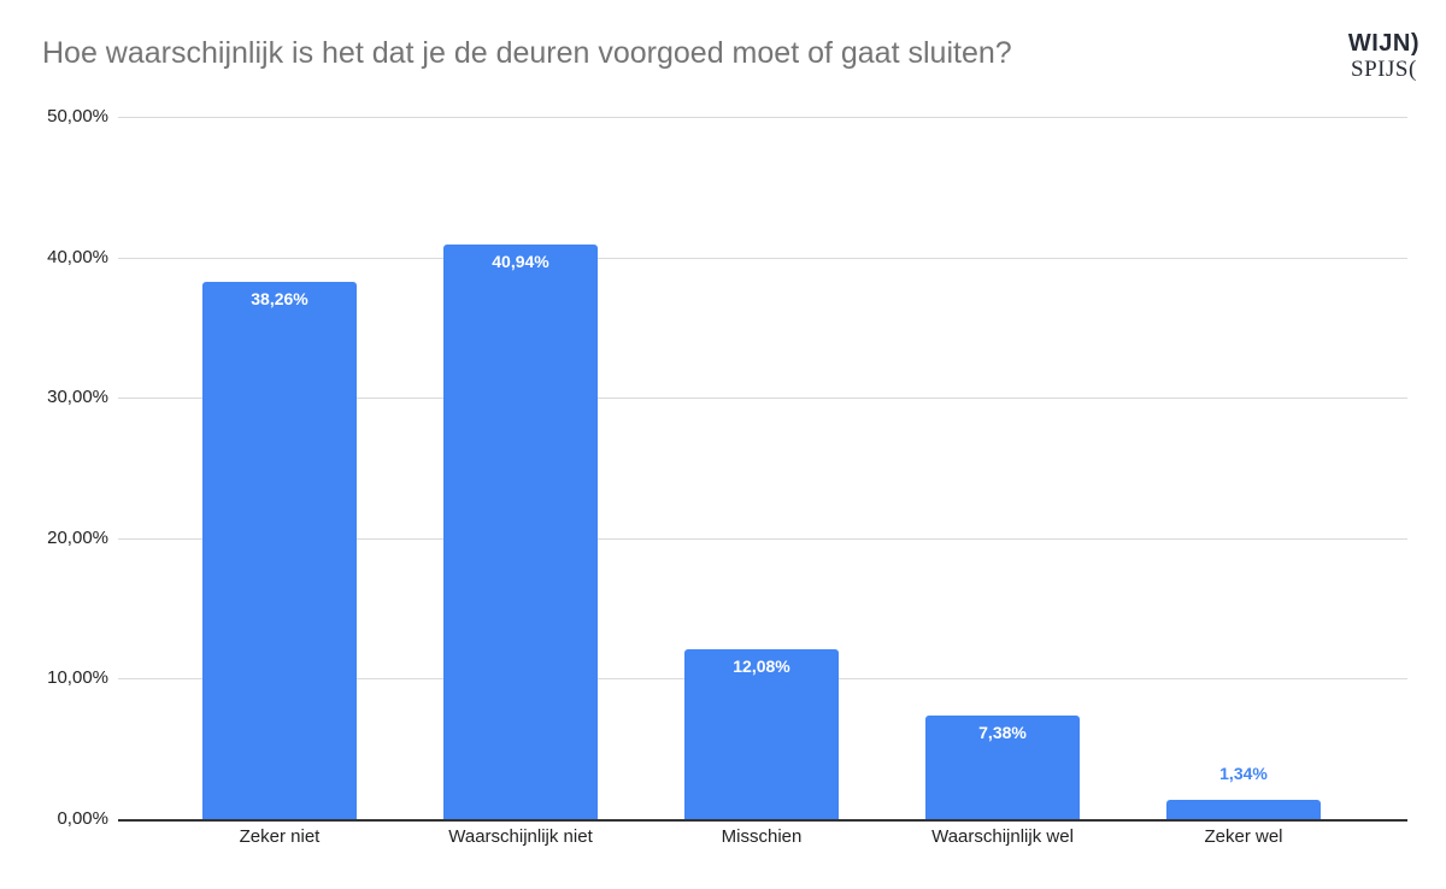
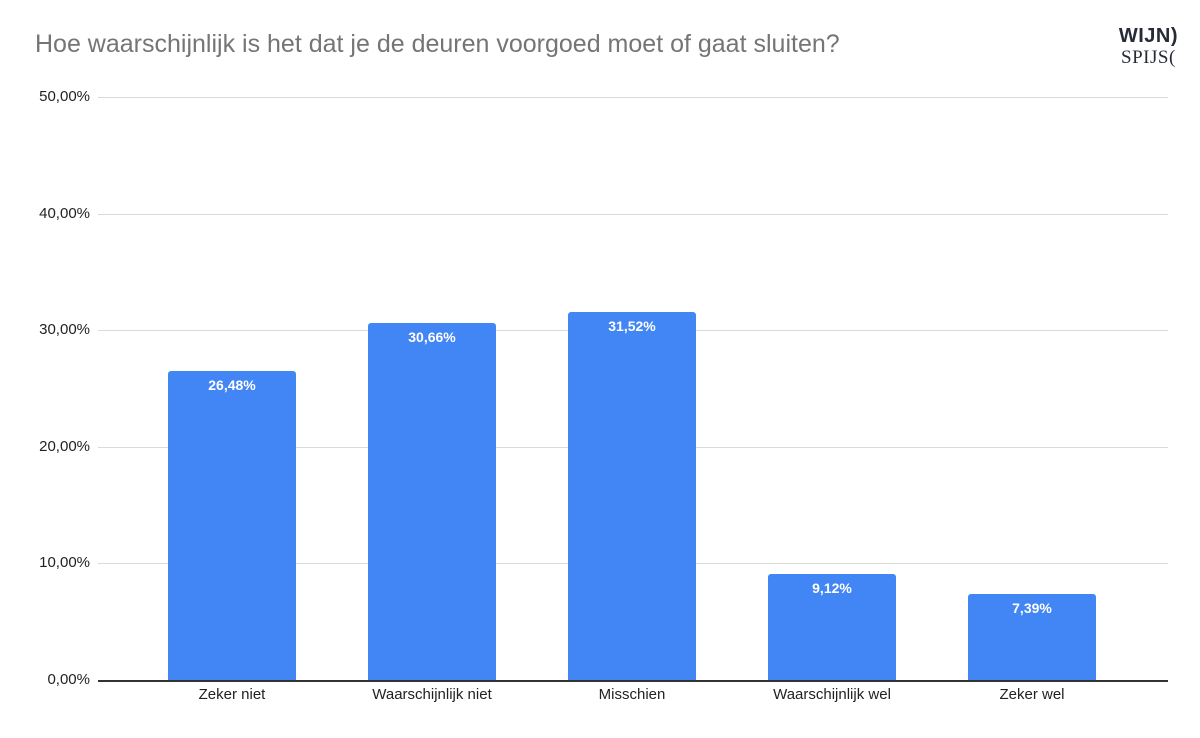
Zeker niet: 38,26% -> 26,48%
Waarschijnlijk niet: 40,94% -> 30,66%
Misschien: 12,08% -> 31,52%
Waarschijnlijk wel: 7,38% -> 9,12%
Zeker wel: 1,34% -> 7,39%
